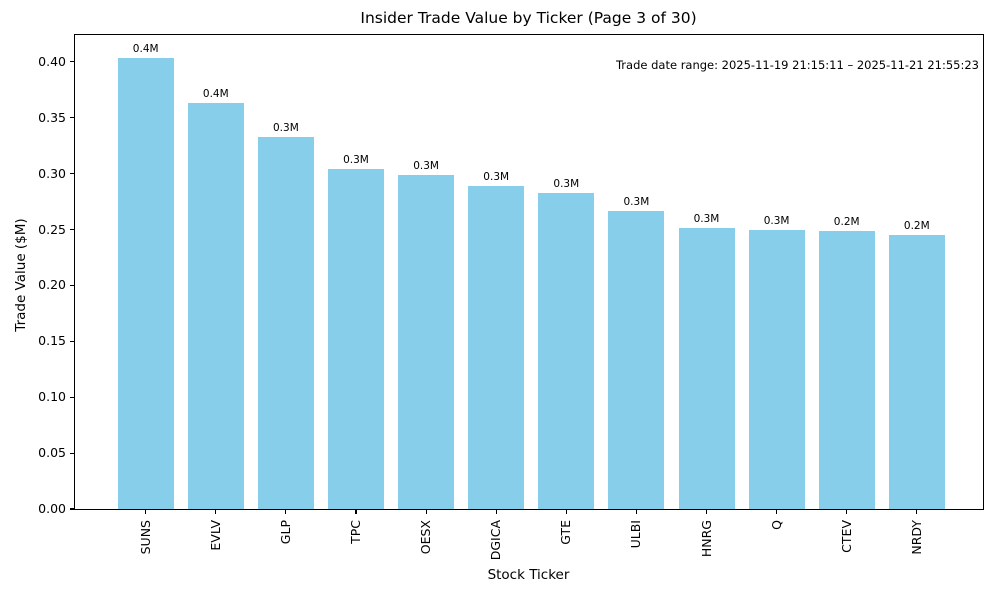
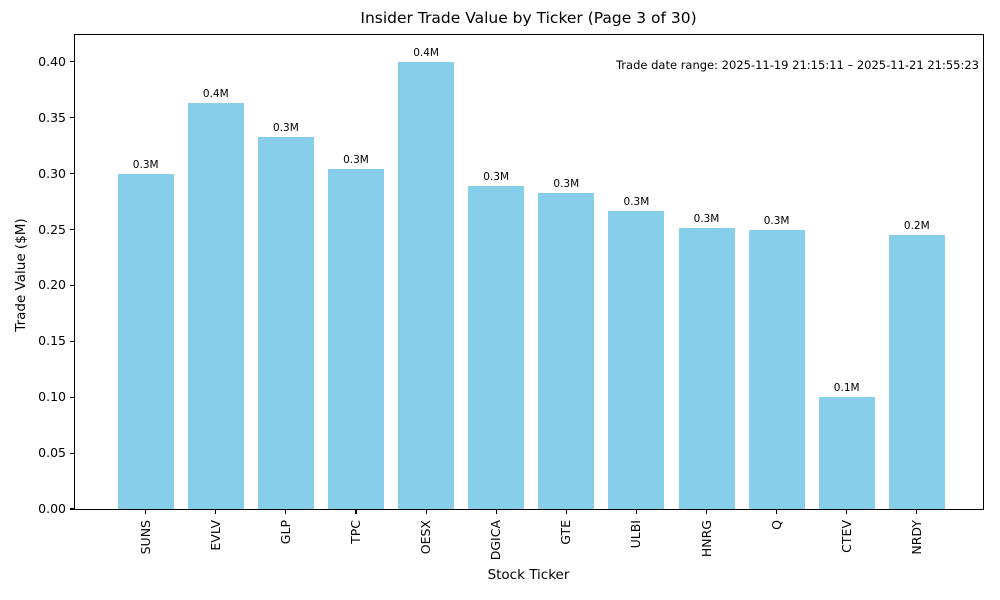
SUNS: 0.4M -> 0.3M
OESX: 0.3M -> 0.4M
CTEV: 0.2M -> 0.1M
